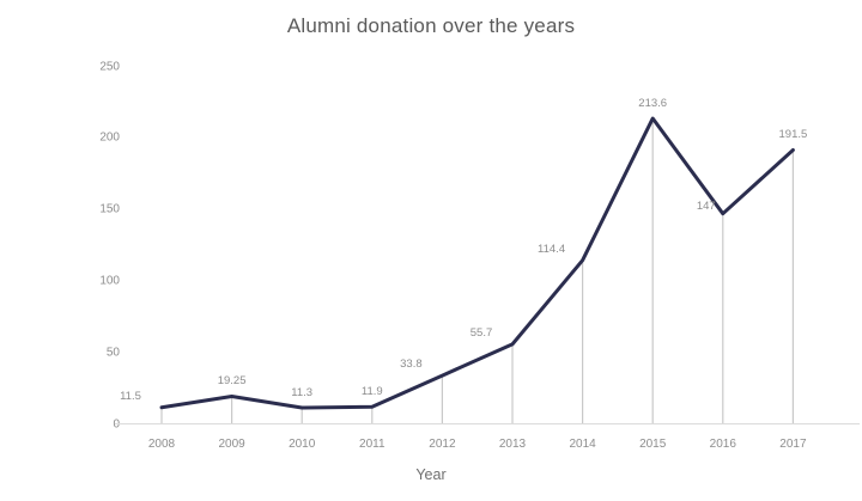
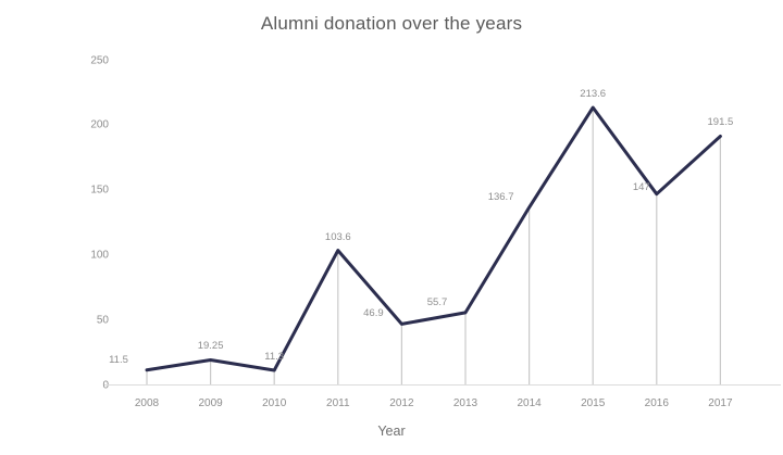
2011: 11.9 -> 103.6
2012: 33.8 -> 46.9
2014: 114.4 -> 136.7
